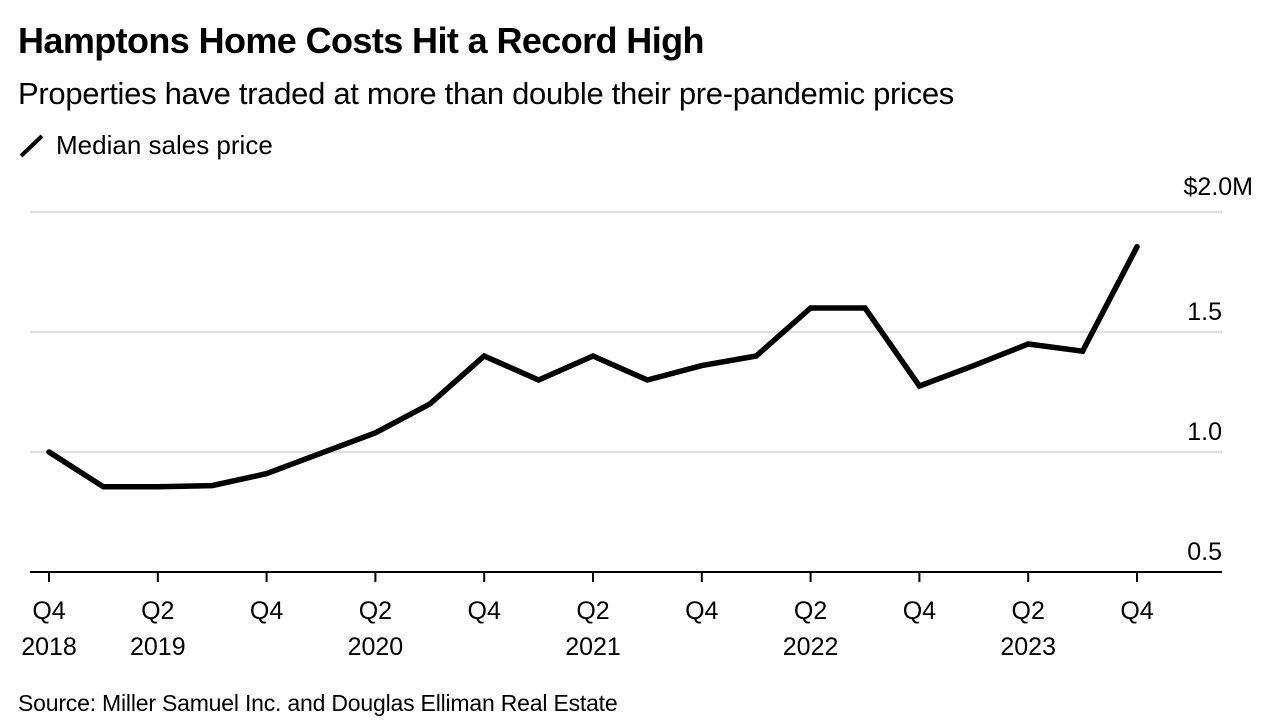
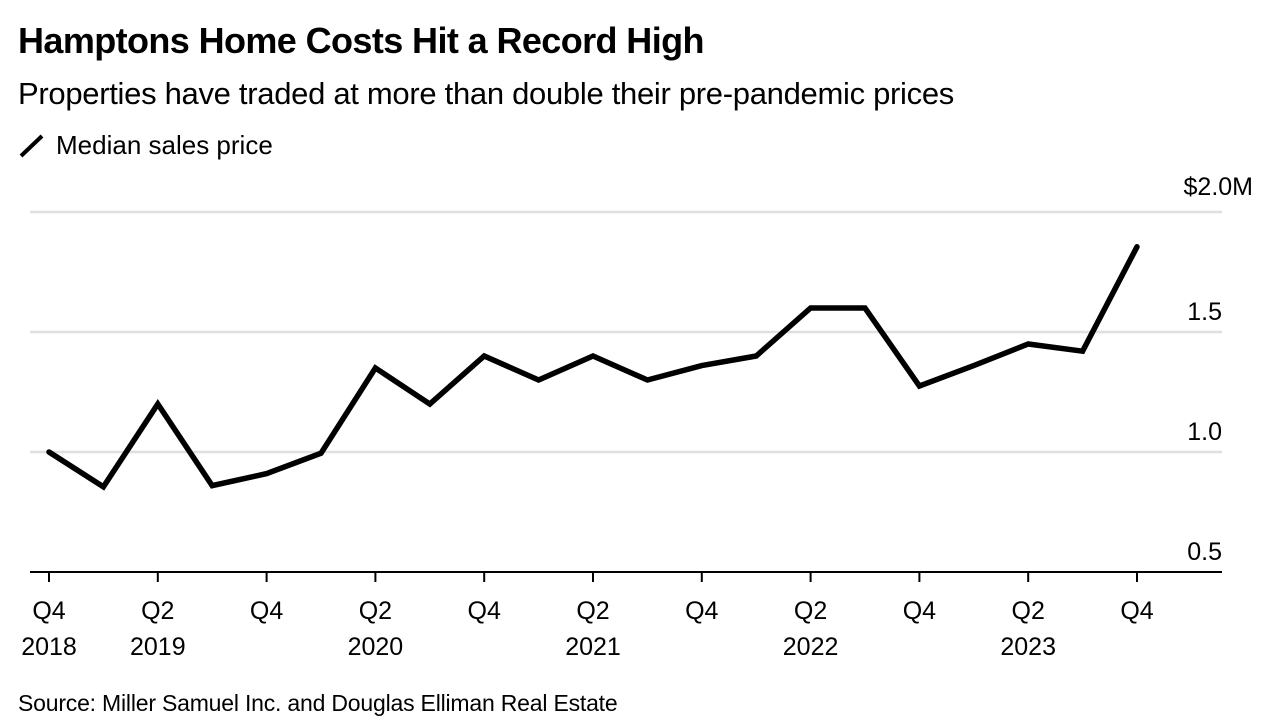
Q2 2019: 0.85 -> 1.20
Q2 2020: 1.08 -> 1.35
